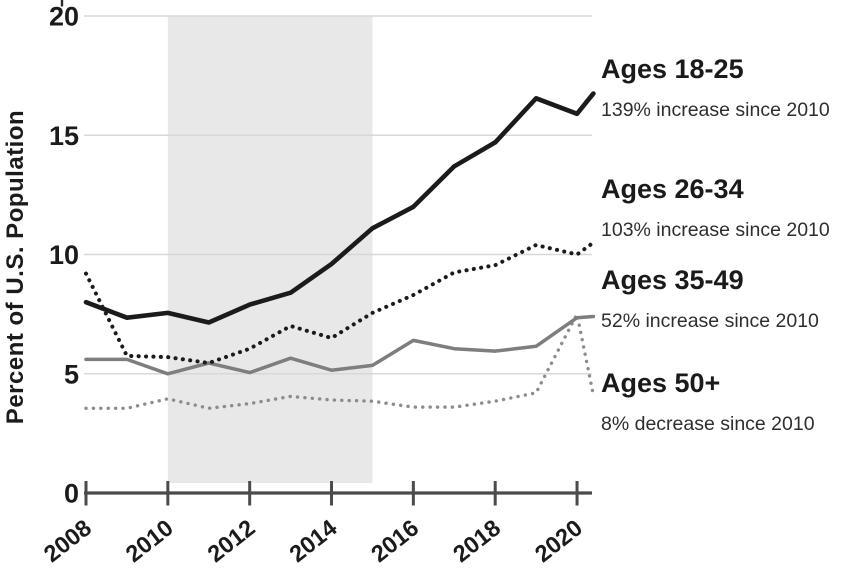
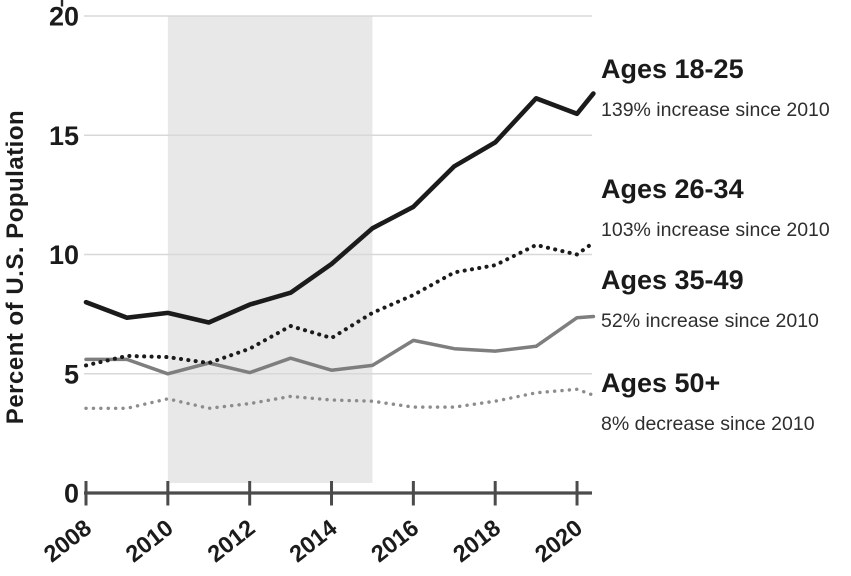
Ages 26-34/2008: 9.2 -> 5.3
Ages 50+/2020: 7.5 -> 4.3
